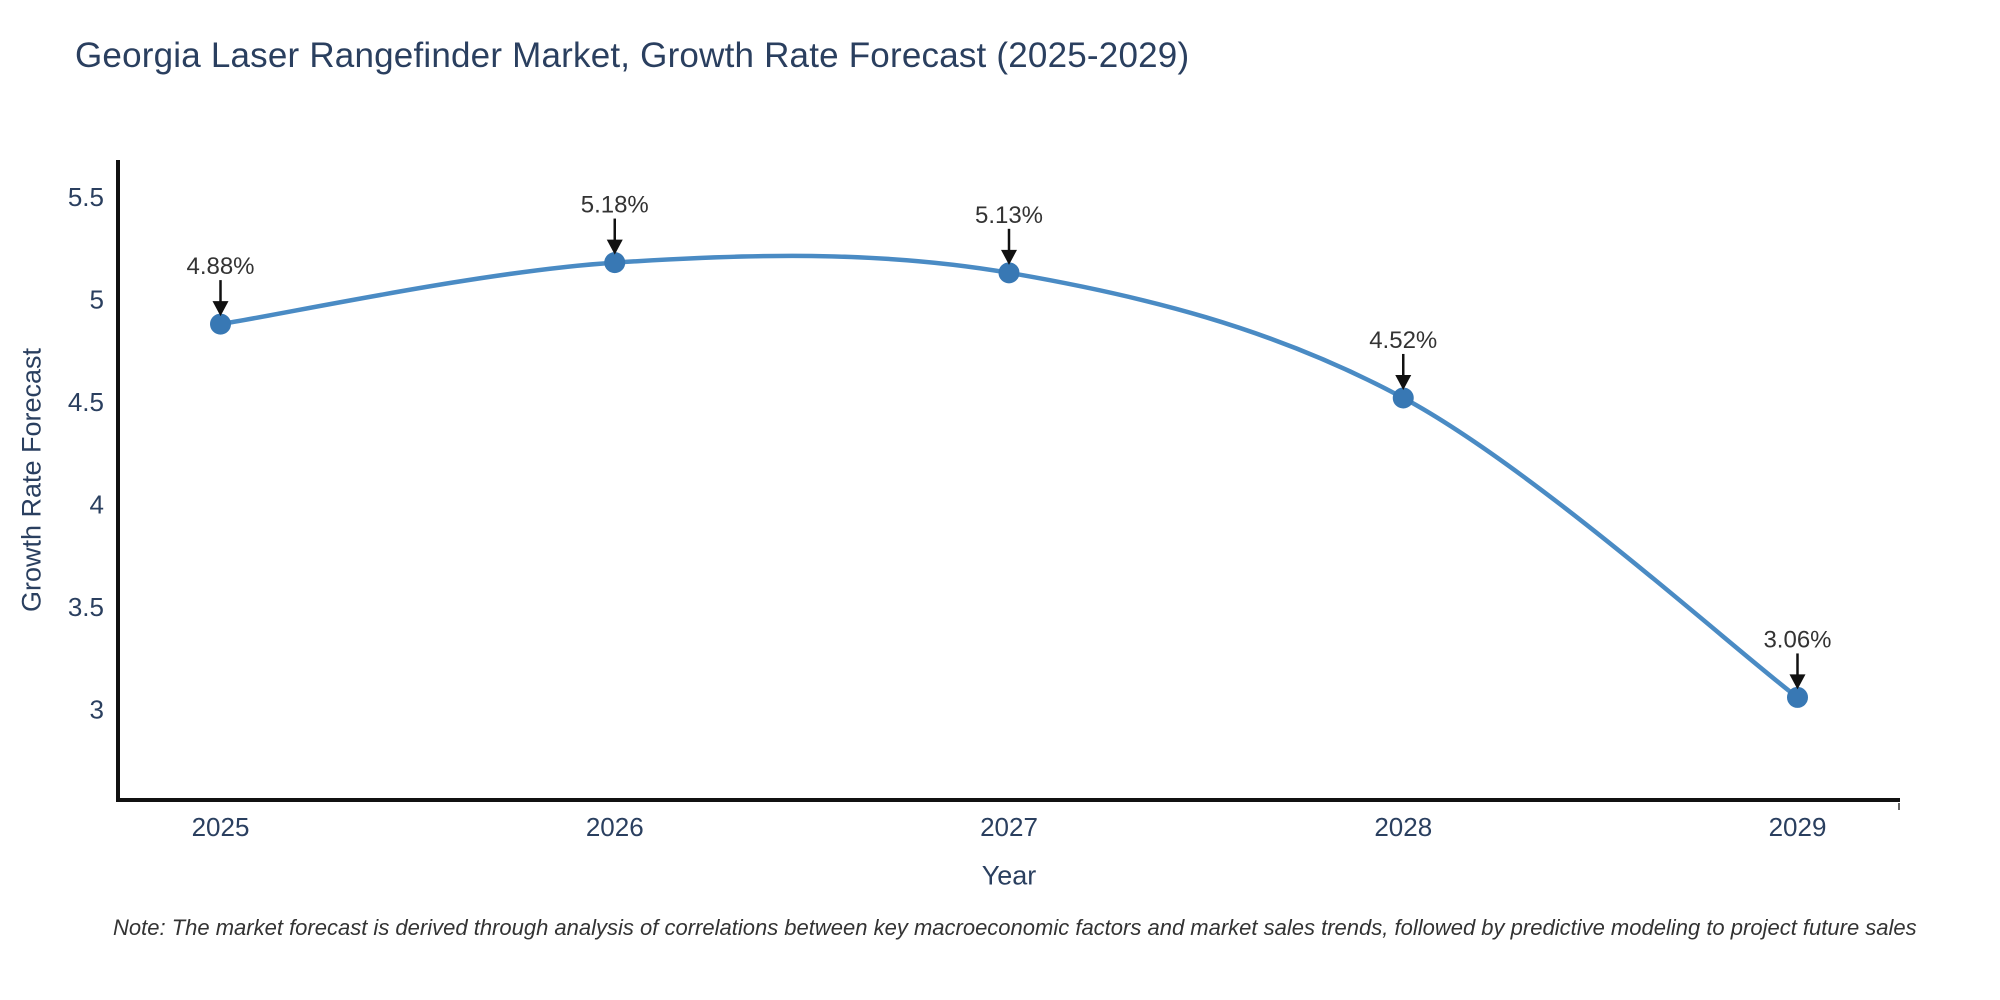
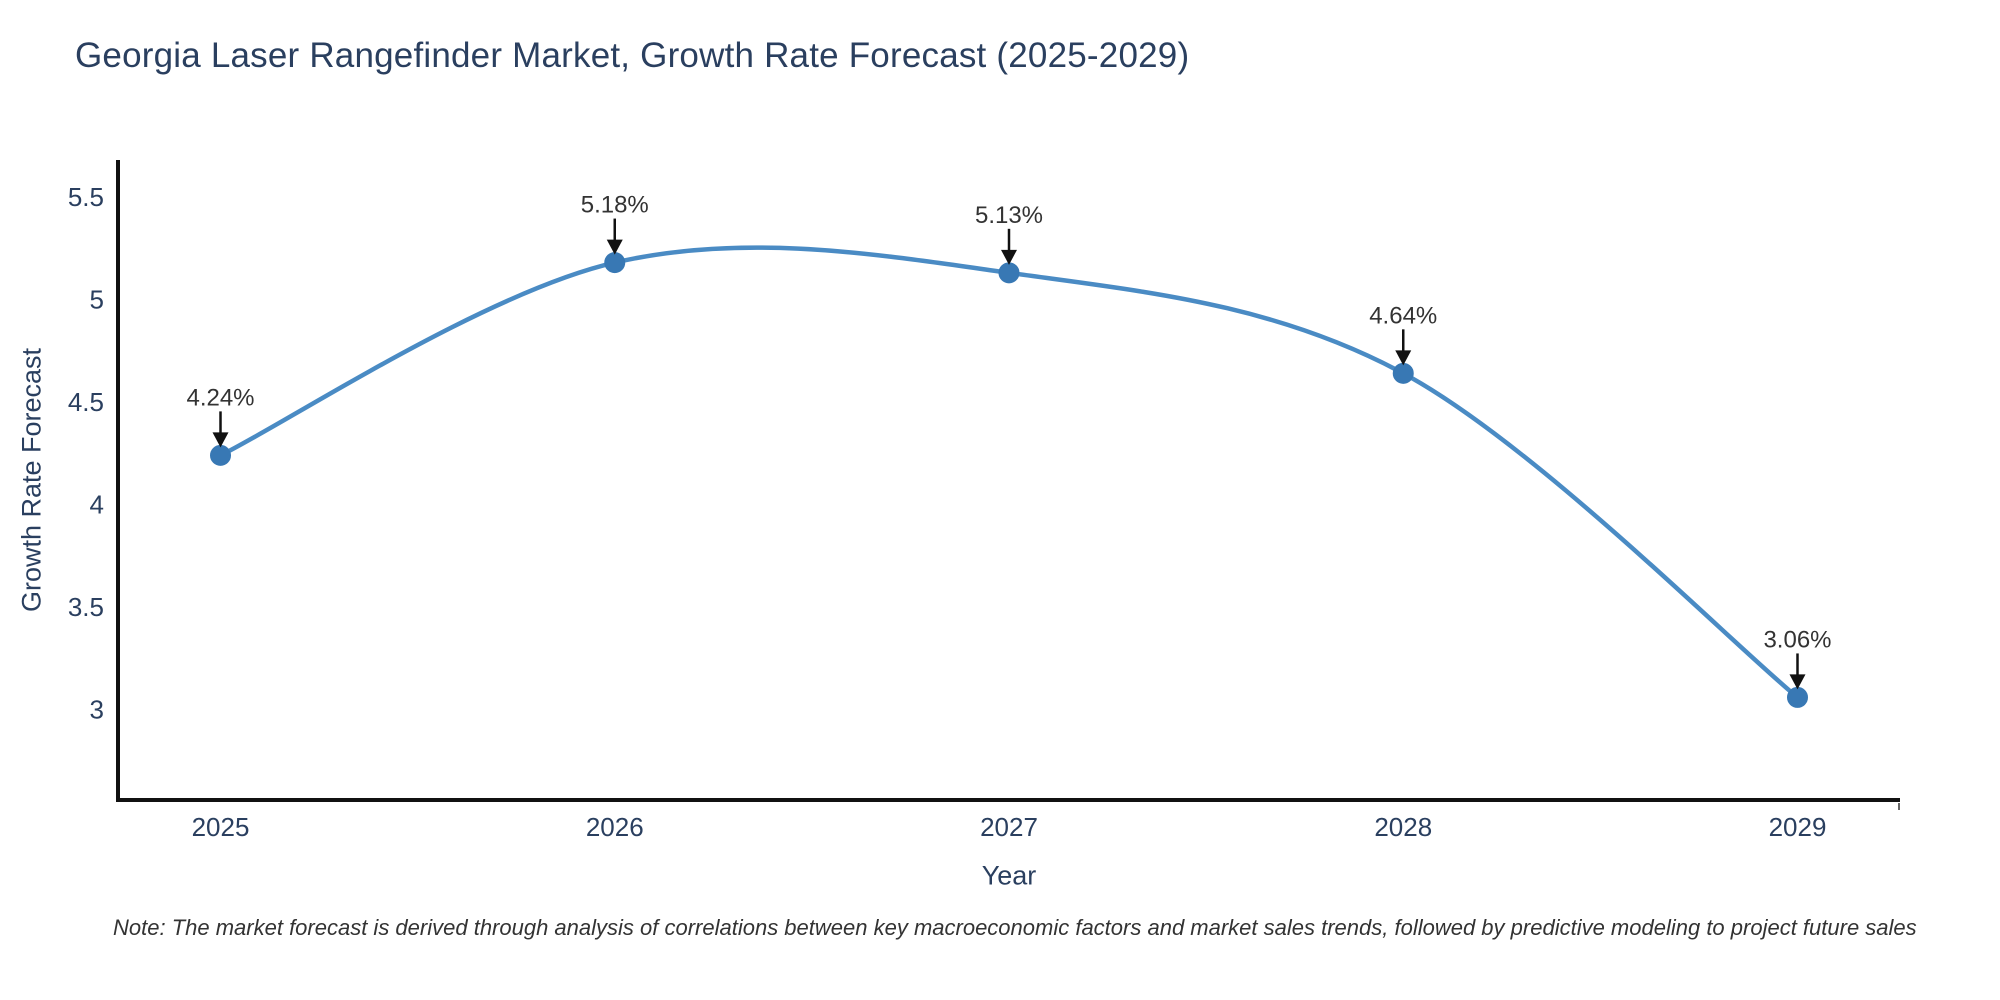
2025: 4.88% -> 4.24%
2028: 4.52% -> 4.64%
